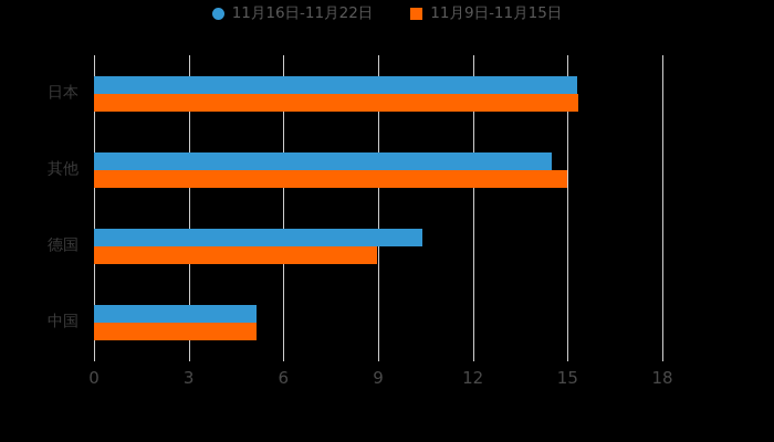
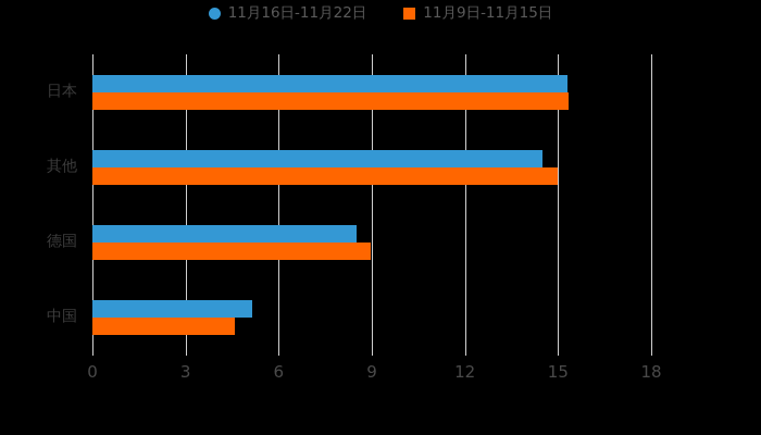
11月16日-11月22日/德国: 10.4 -> 8.5
11月9日-11月15日/中国: 5.2 -> 4.6
